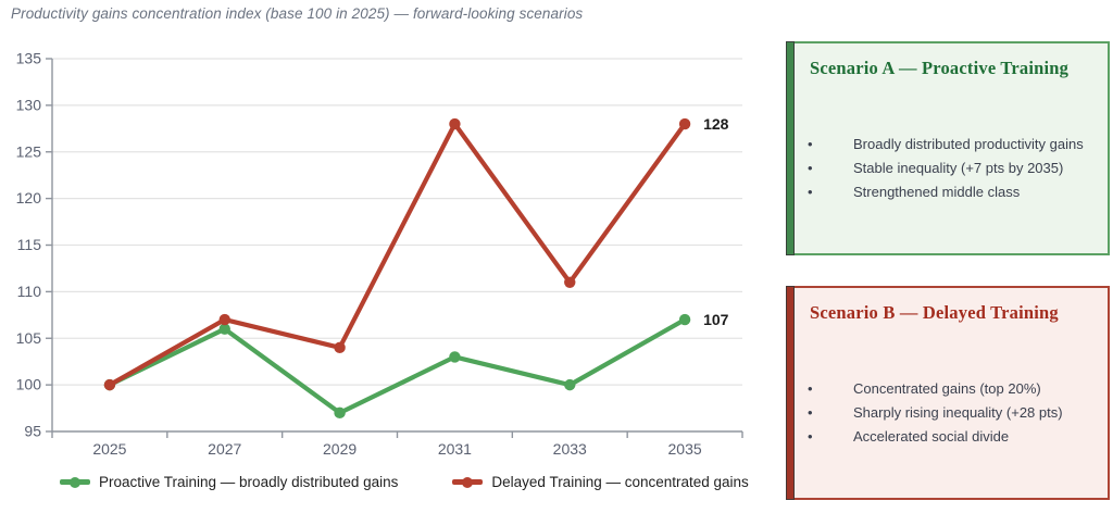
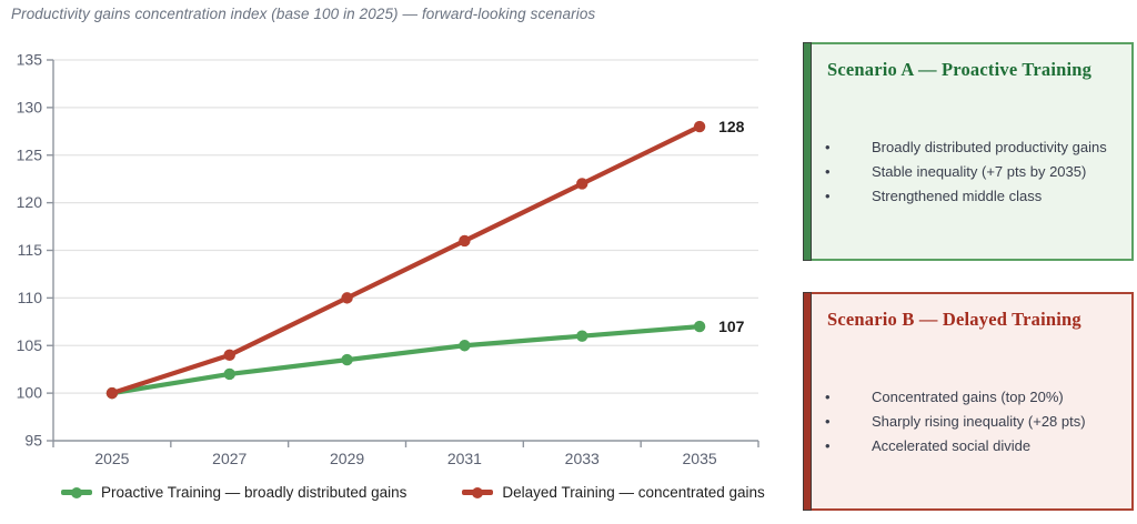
Proactive Training — broadly distributed gains/2027: 106 -> 102
Delayed Training — concentrated gains/2027: 107 -> 104
Proactive Training — broadly distributed gains/2029: 97 -> 104
Delayed Training — concentrated gains/2029: 104 -> 110
Proactive Training — broadly distributed gains/2031: 103 -> 105
Delayed Training — concentrated gains/2031: 128 -> 116
Proactive Training — broadly distributed gains/2033: 100 -> 106
Delayed Training — concentrated gains/2033: 111 -> 122
